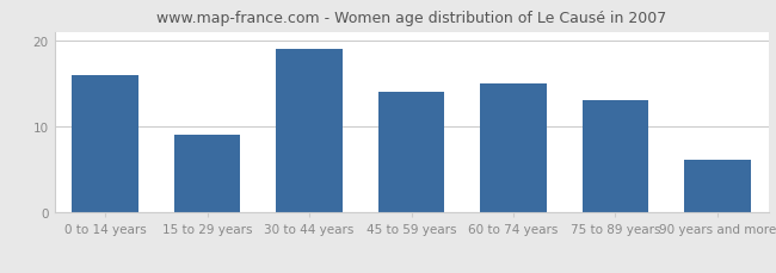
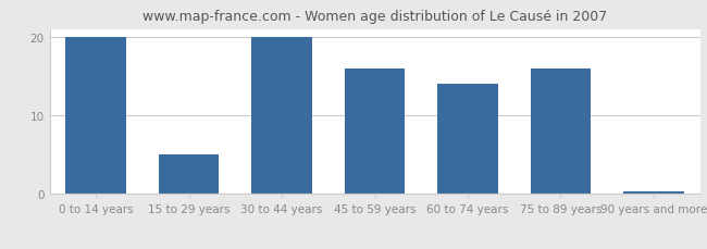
0 to 14 years: 16.0 -> 20.0
15 to 29 years: 9.0 -> 5.0
30 to 44 years: 19.0 -> 20.0
45 to 59 years: 14.0 -> 16.0
60 to 74 years: 15.0 -> 14.0
75 to 89 years: 13.0 -> 16.0
90 years and more: 6.2 -> 0.3
